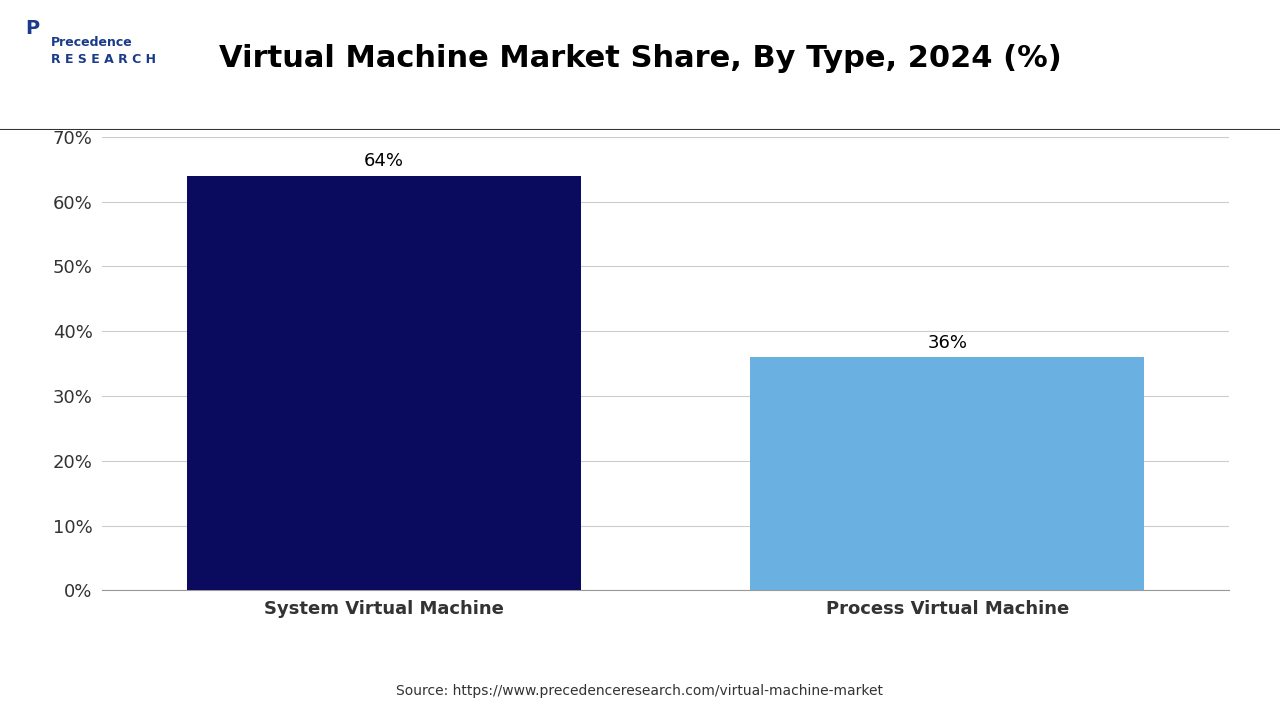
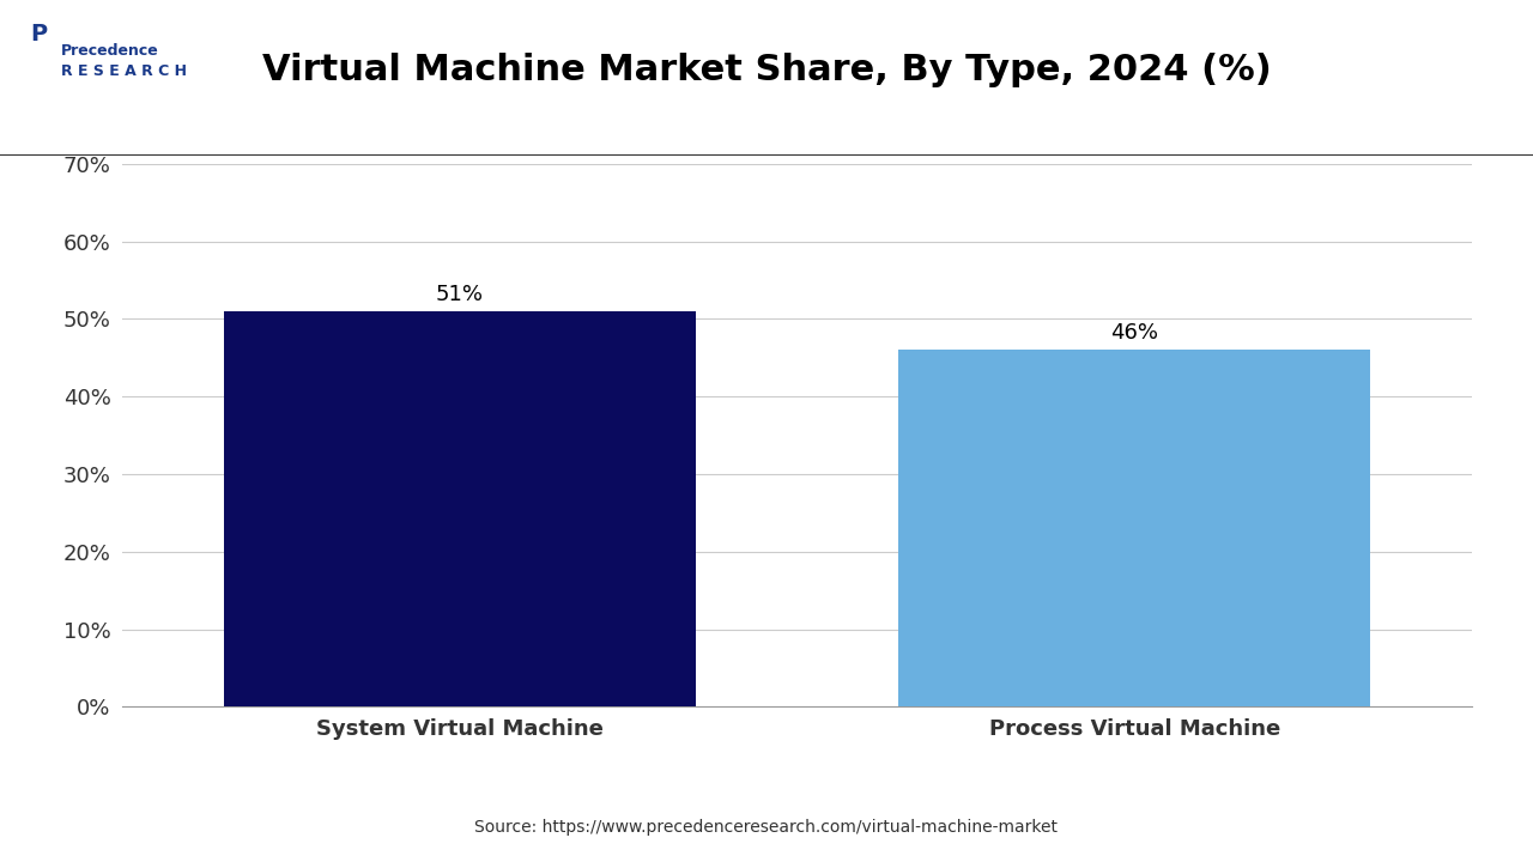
System Virtual Machine: 64% -> 51%
Process Virtual Machine: 36% -> 46%
